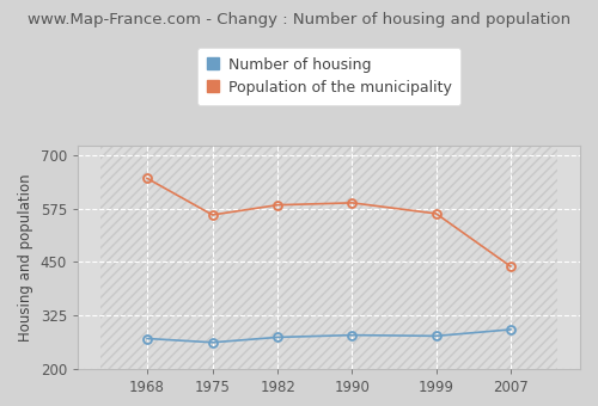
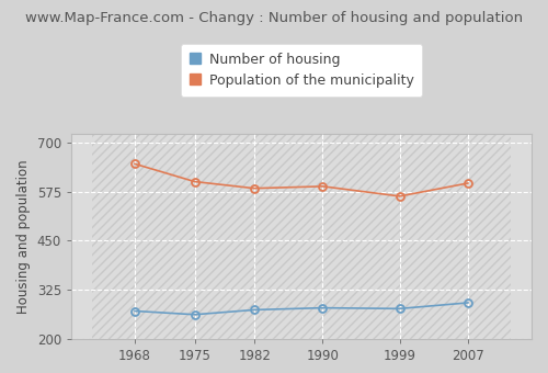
Population of the municipality/1975: 560 -> 600
Population of the municipality/2007: 440 -> 596
